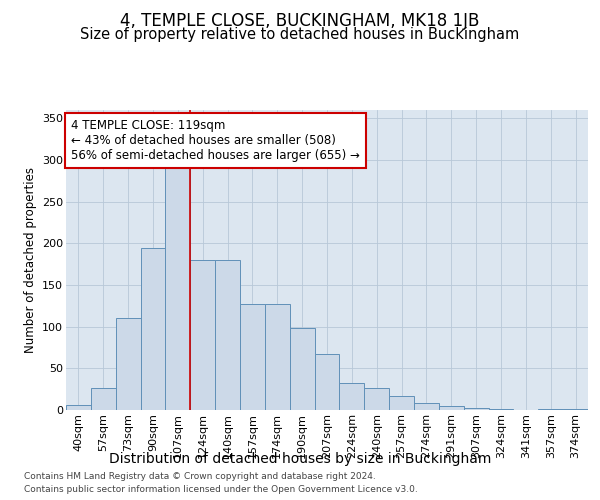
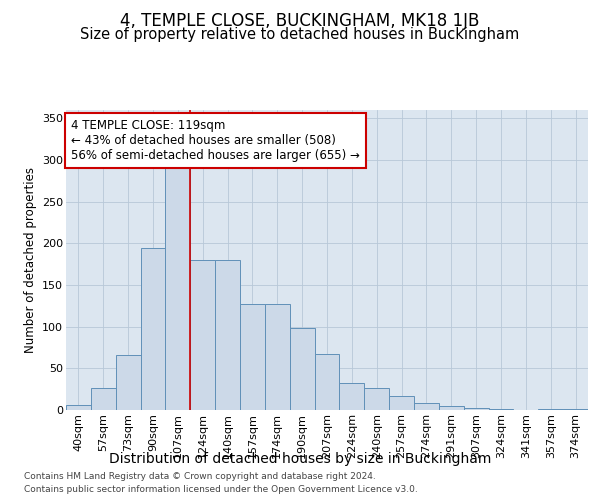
73sqm: 110 -> 66
